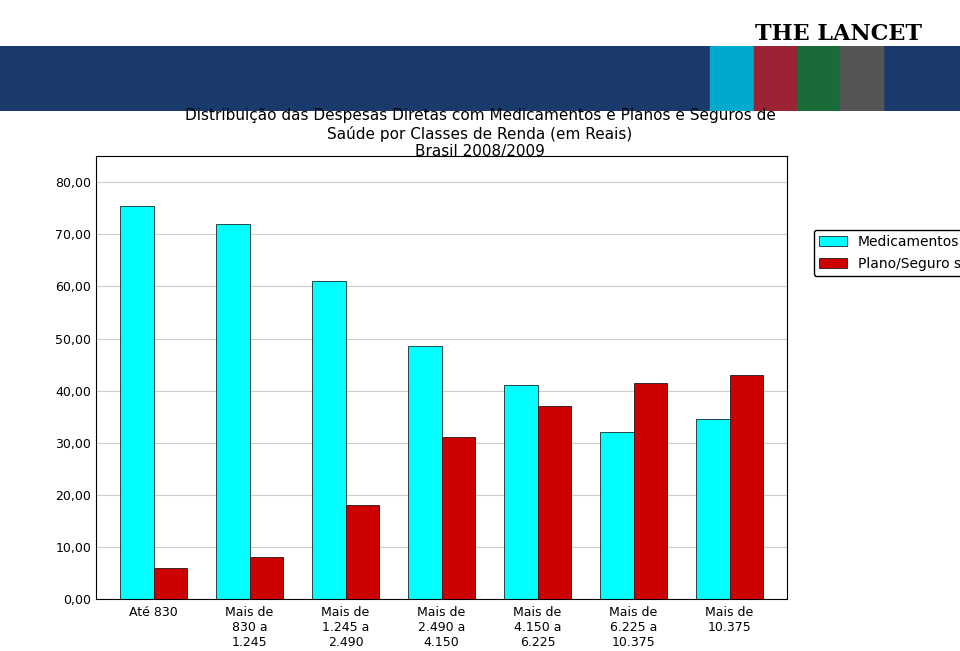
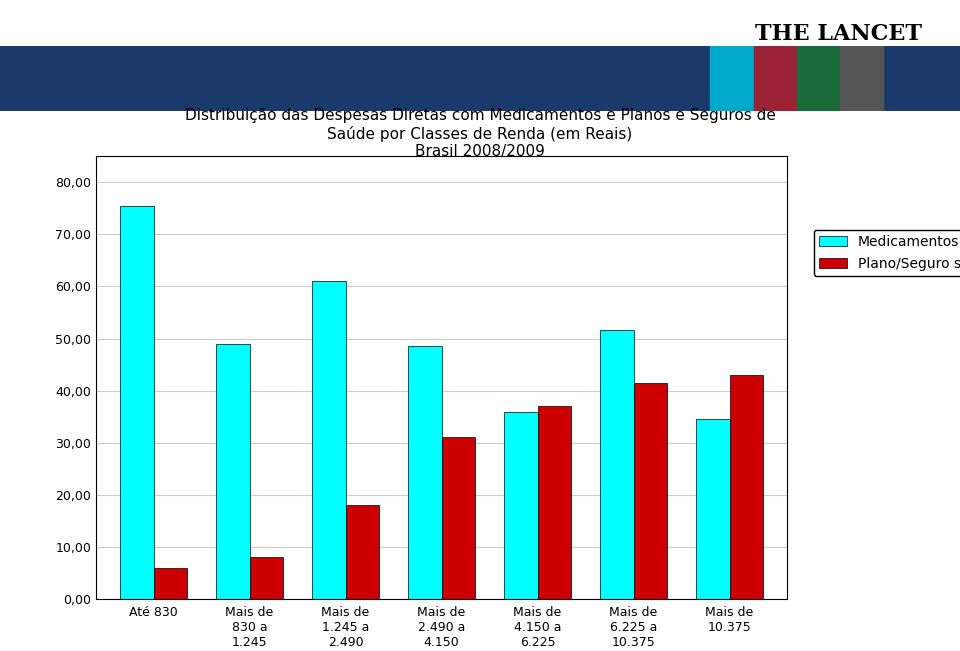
Medicamentos/Mais de 830 a 1.245: 72,0 -> 49,0
Medicamentos/Mais de 4.150 a 6.225: 41,0 -> 35,8
Medicamentos/Mais de 6.225 a 10.375: 32,0 -> 51,6
